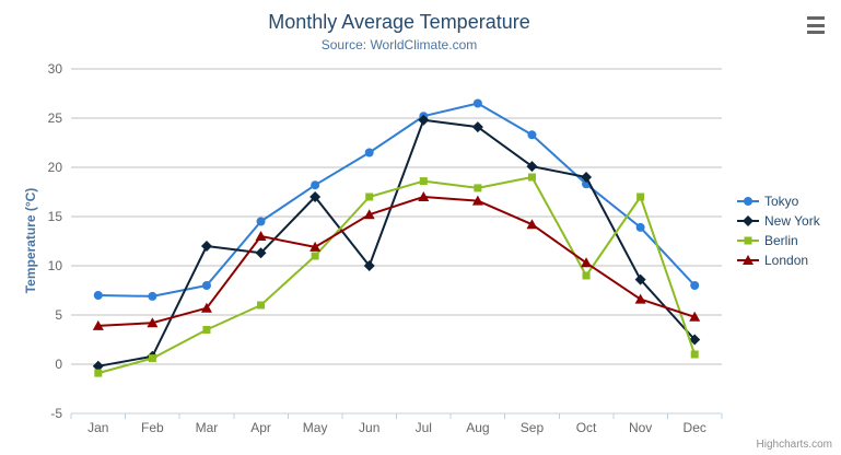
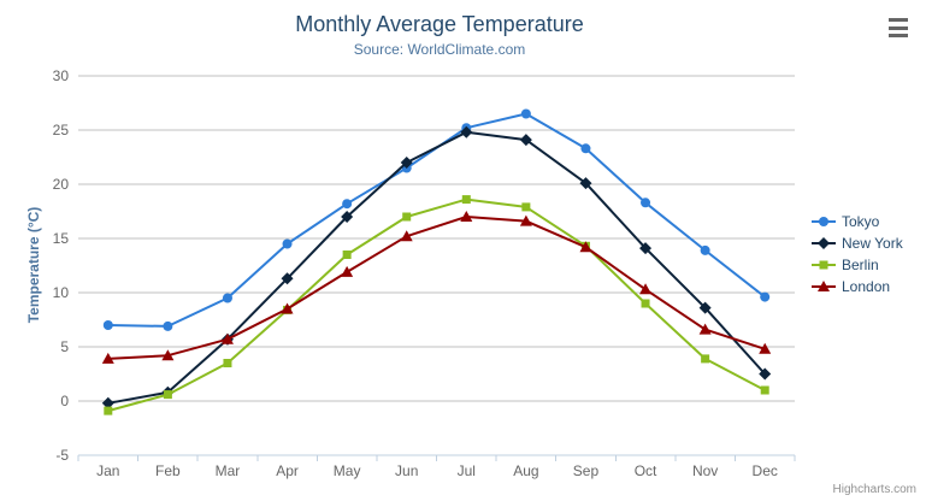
Tokyo/Mar: 8 -> 10
New York/Mar: 12 -> 6
Berlin/Apr: 6 -> 8
London/Apr: 13 -> 8
Berlin/May: 11 -> 14
New York/Jun: 10 -> 22
Berlin/Sep: 19 -> 14
New York/Oct: 19 -> 14
Berlin/Nov: 17 -> 4
Tokyo/Dec: 8 -> 10
